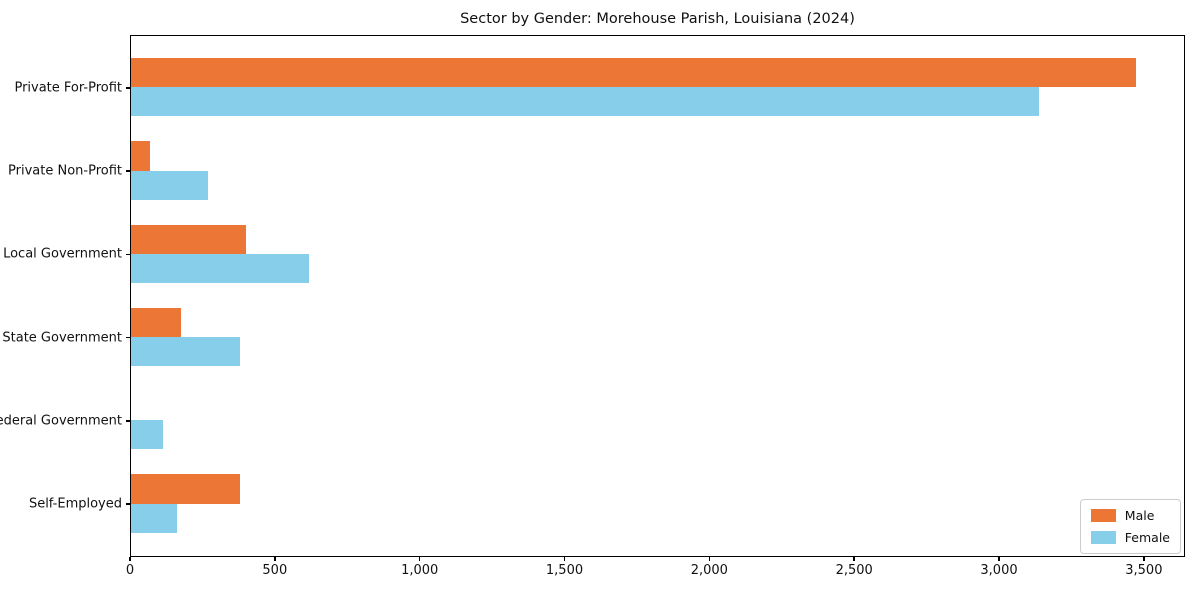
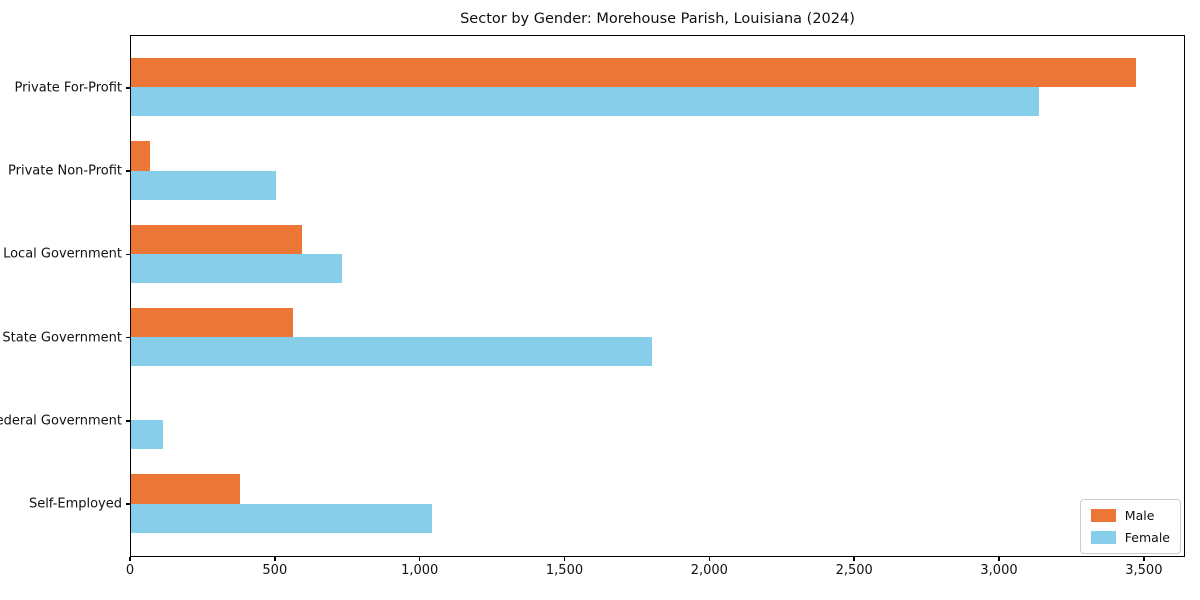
Female/Private Non-Profit: 260 -> 500
Male/Local Government: 400 -> 590
Female/Local Government: 610 -> 730
Male/State Government: 170 -> 560
Female/State Government: 380 -> 1800
Female/Self-Employed: 160 -> 1040
